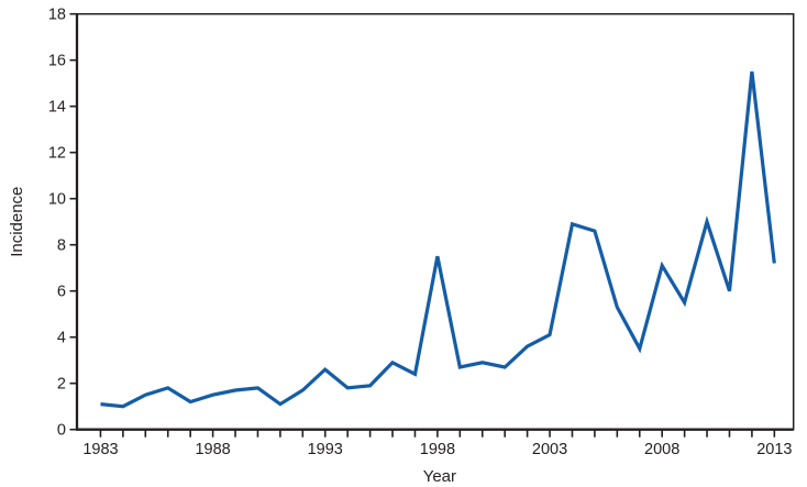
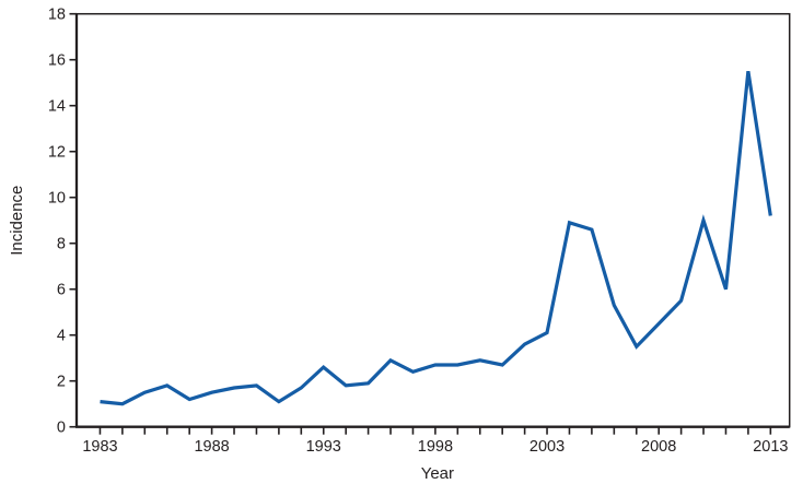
1998: 7.5 -> 2.7
2008: 7.1 -> 4.5
2013: 7.2 -> 9.2
